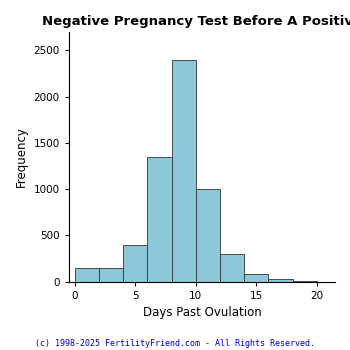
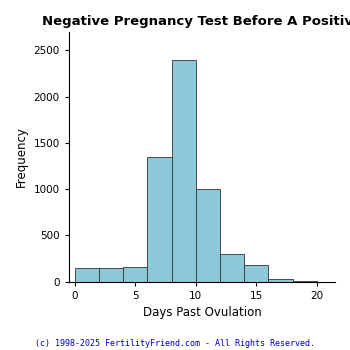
5: 400 -> 160
15: 80 -> 180
